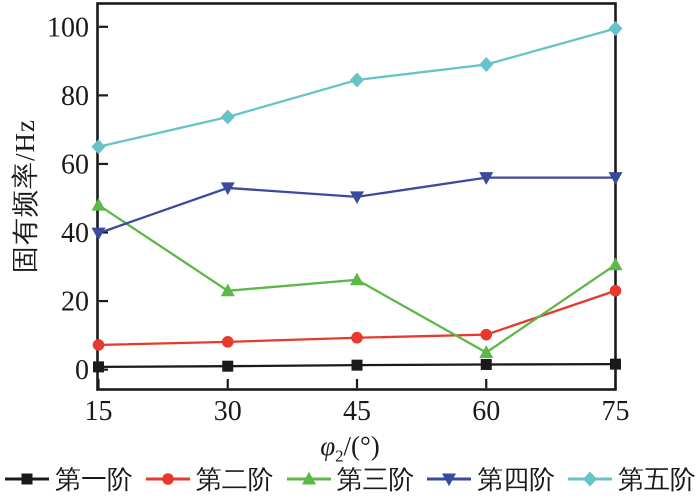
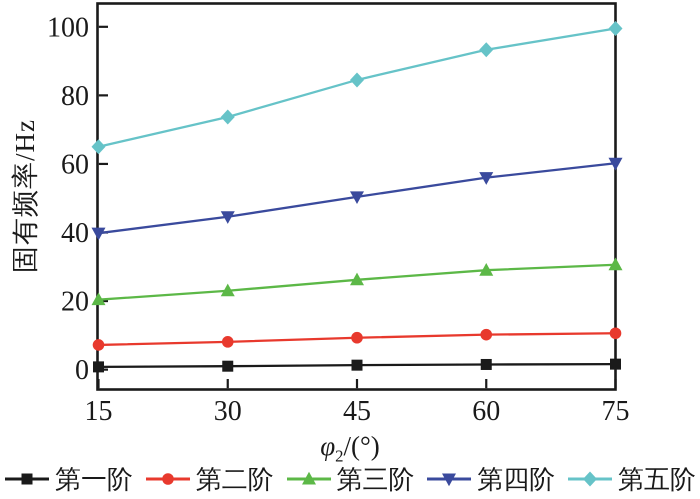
第三阶/15: 48 -> 20
第四阶/30: 53 -> 45
第三阶/60: 5 -> 29
第五阶/60: 89 -> 93
第二阶/75: 23 -> 11
第四阶/75: 56 -> 60
